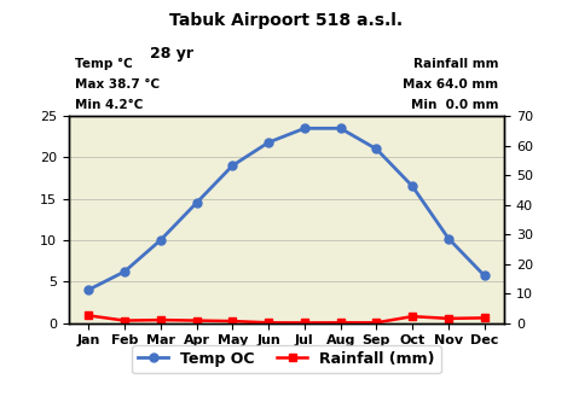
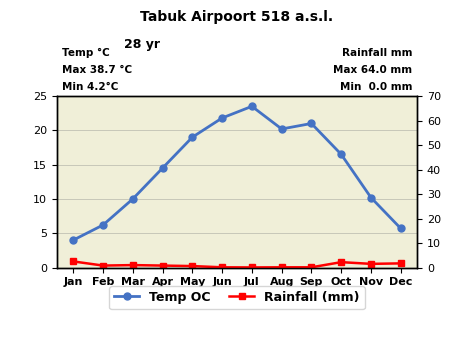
Temp OC/Aug: 23.5 -> 20.2
